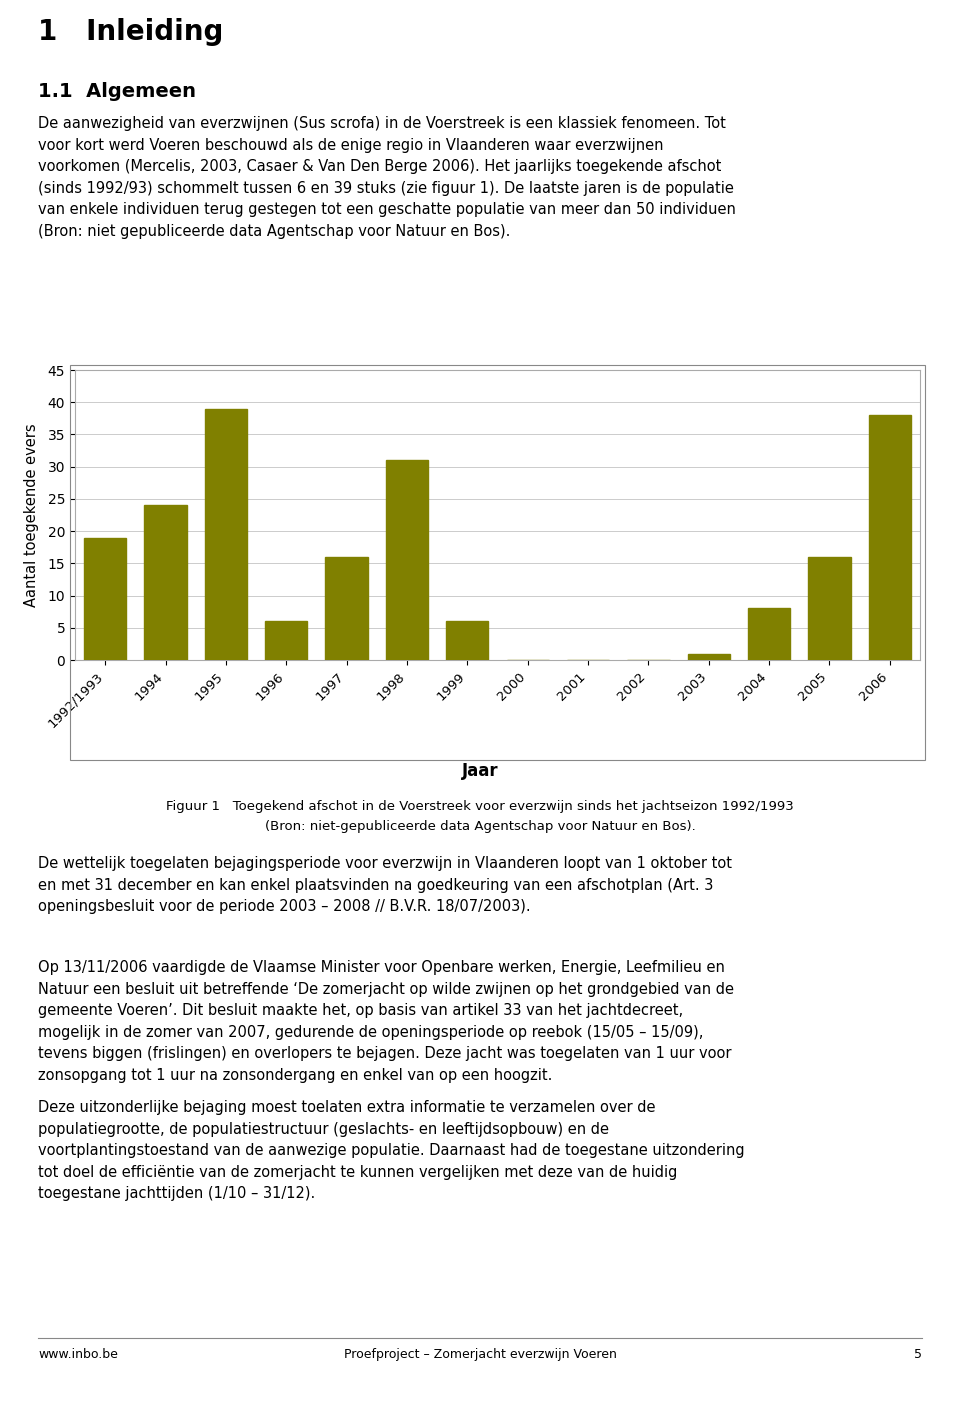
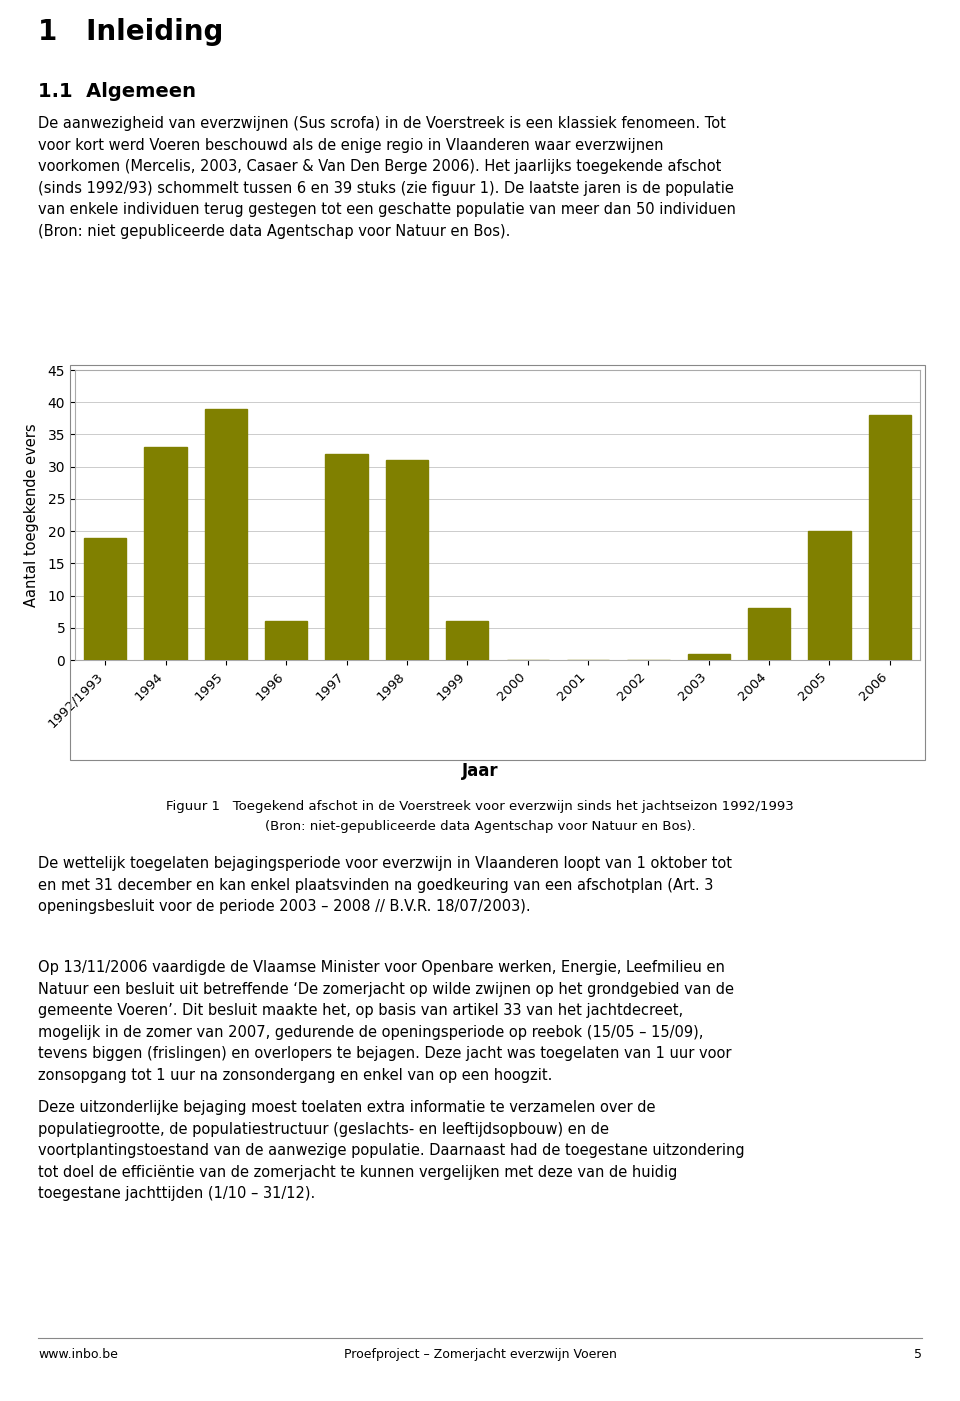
1994: 24 -> 33
1997: 16 -> 32
2005: 16 -> 20
